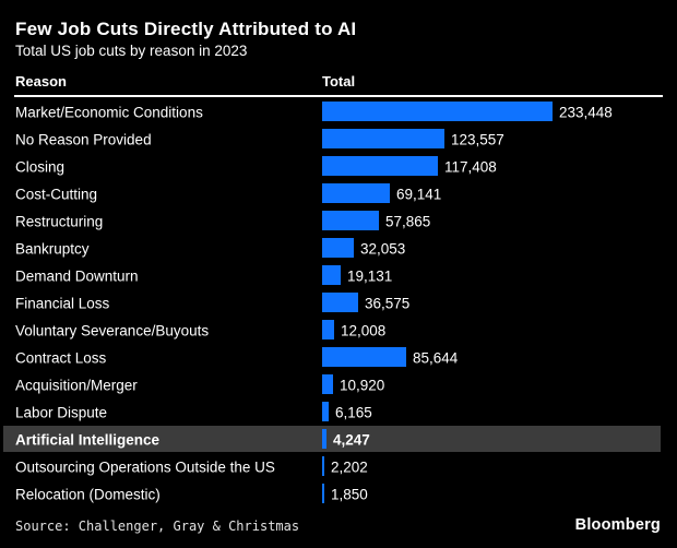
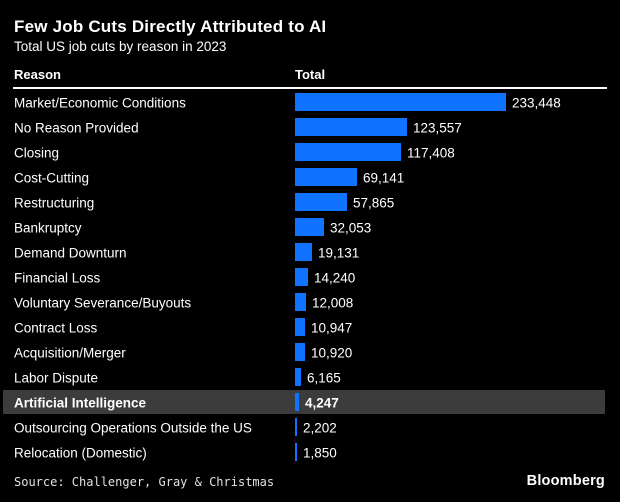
Financial Loss: 36,575 -> 14,240
Contract Loss: 85,644 -> 10,947
